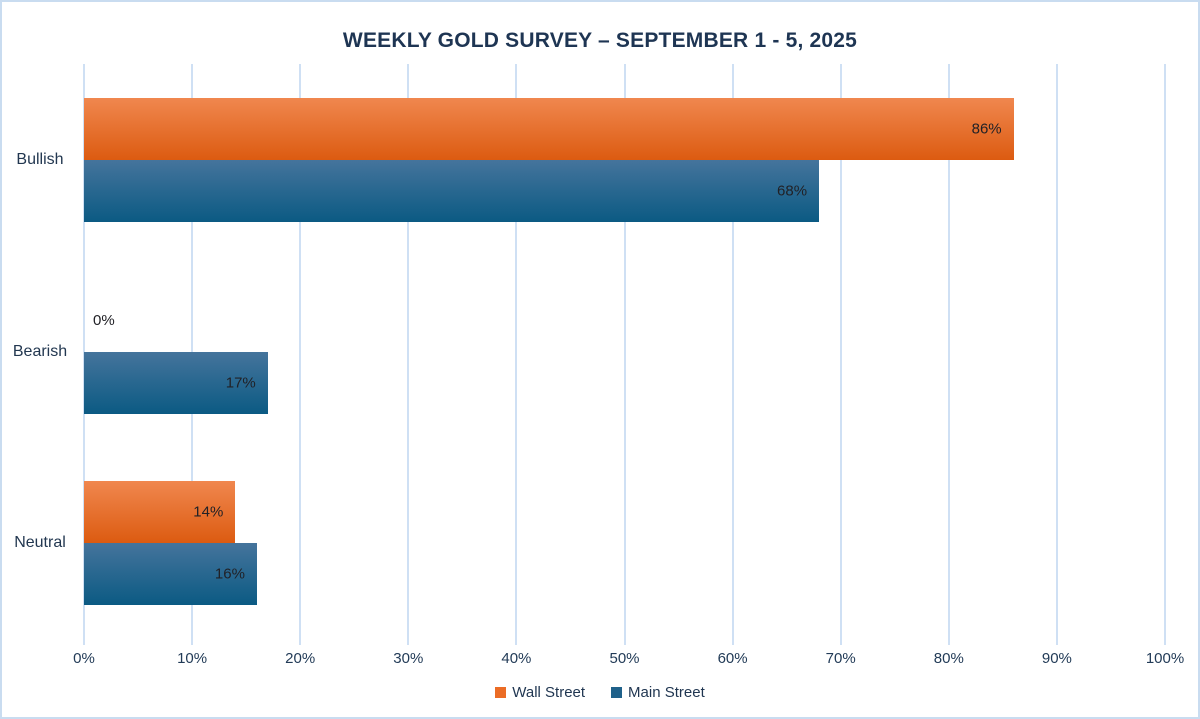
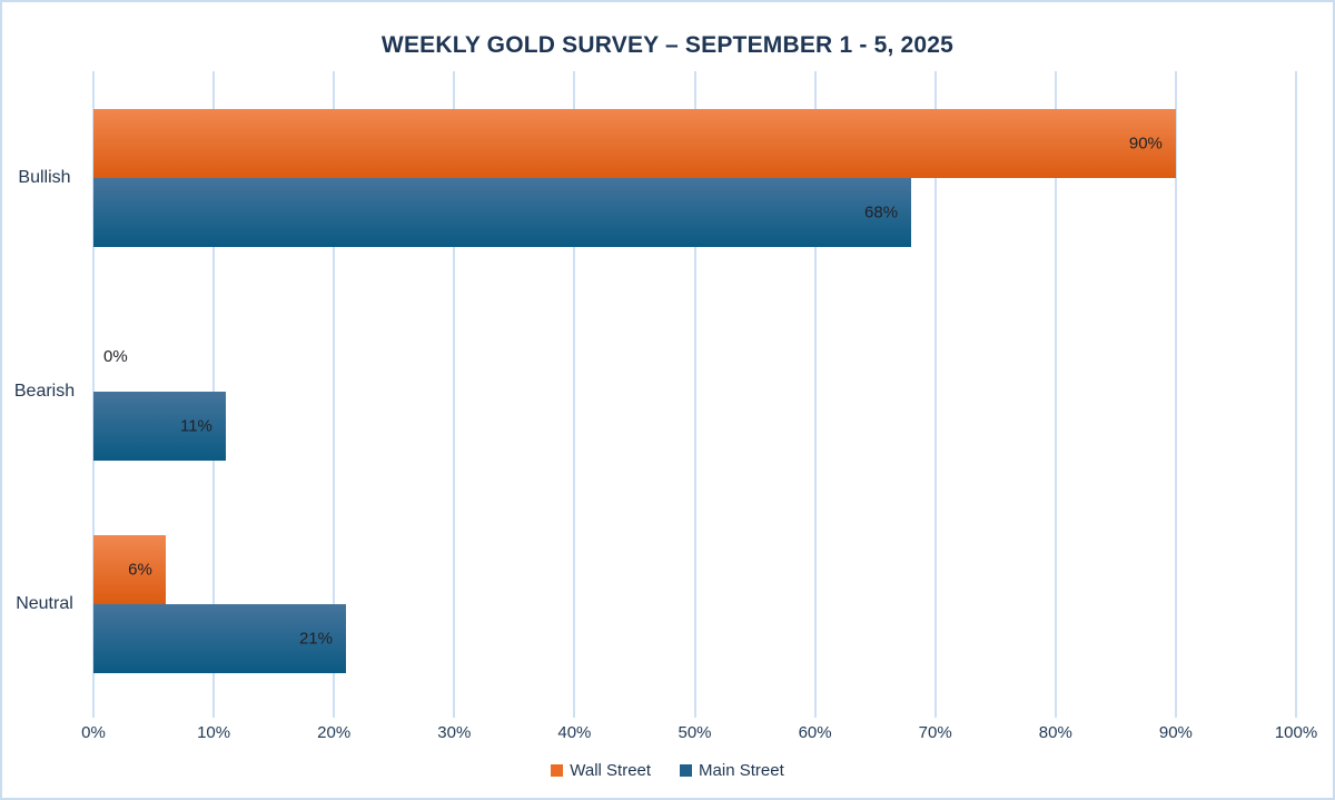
Wall Street/Bullish: 86% -> 90%
Main Street/Bearish: 17% -> 11%
Wall Street/Neutral: 14% -> 6%
Main Street/Neutral: 16% -> 21%
